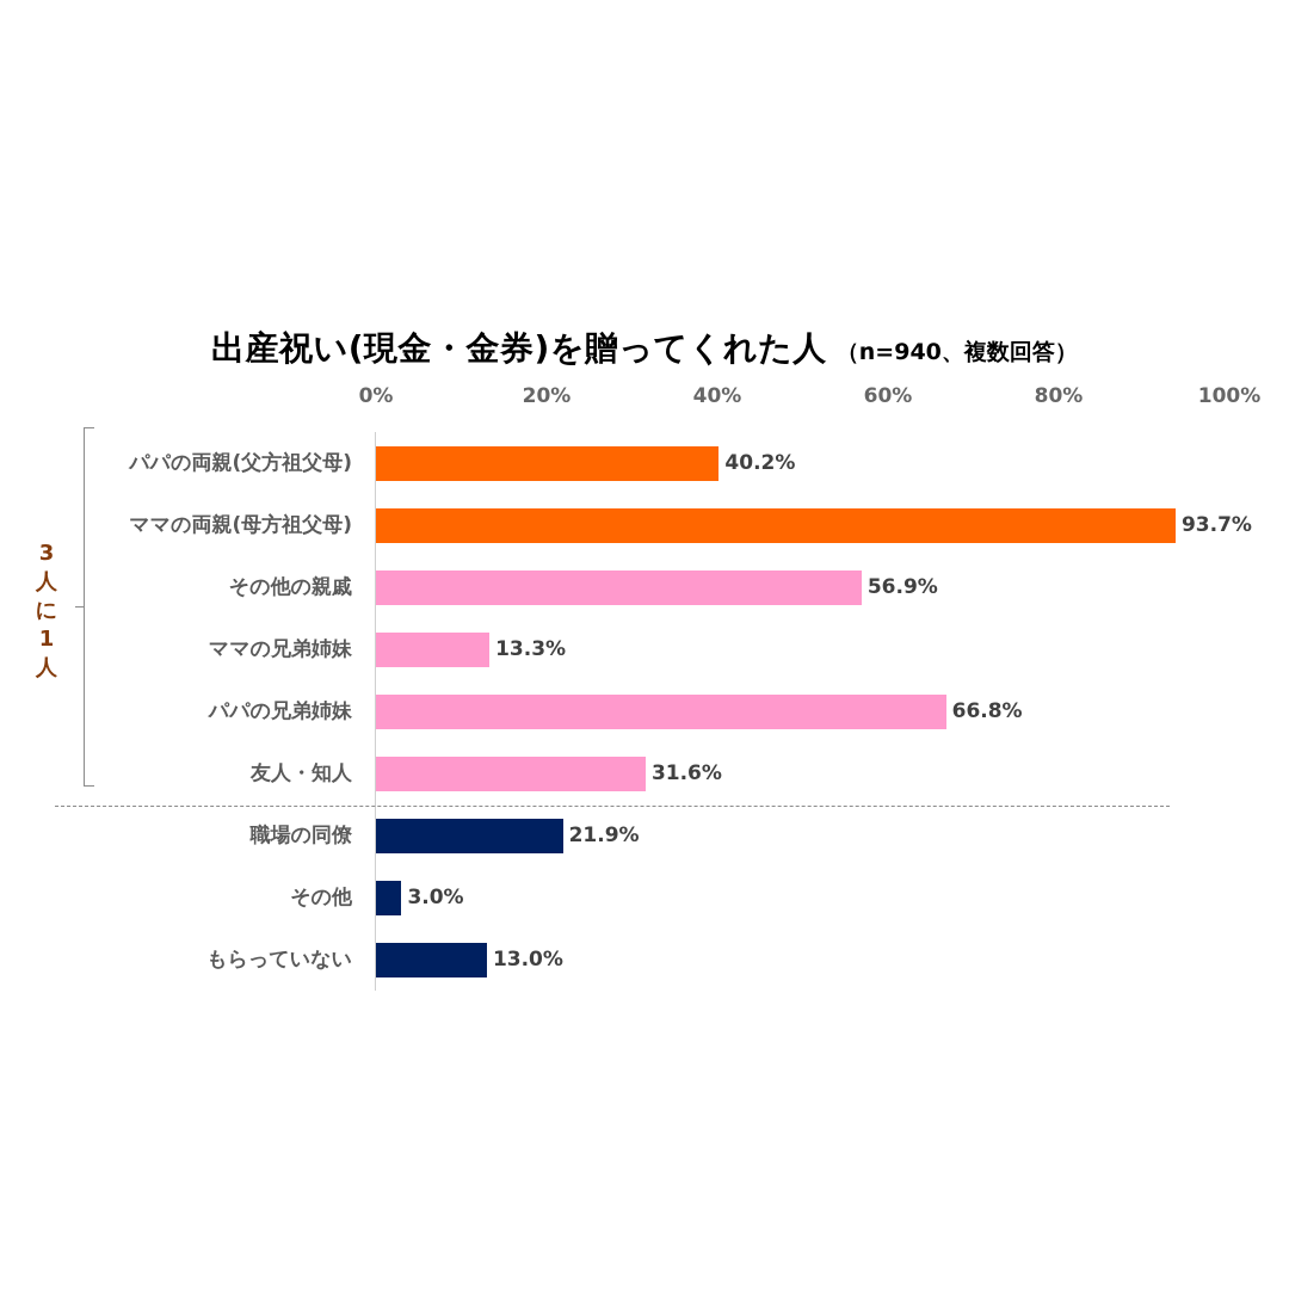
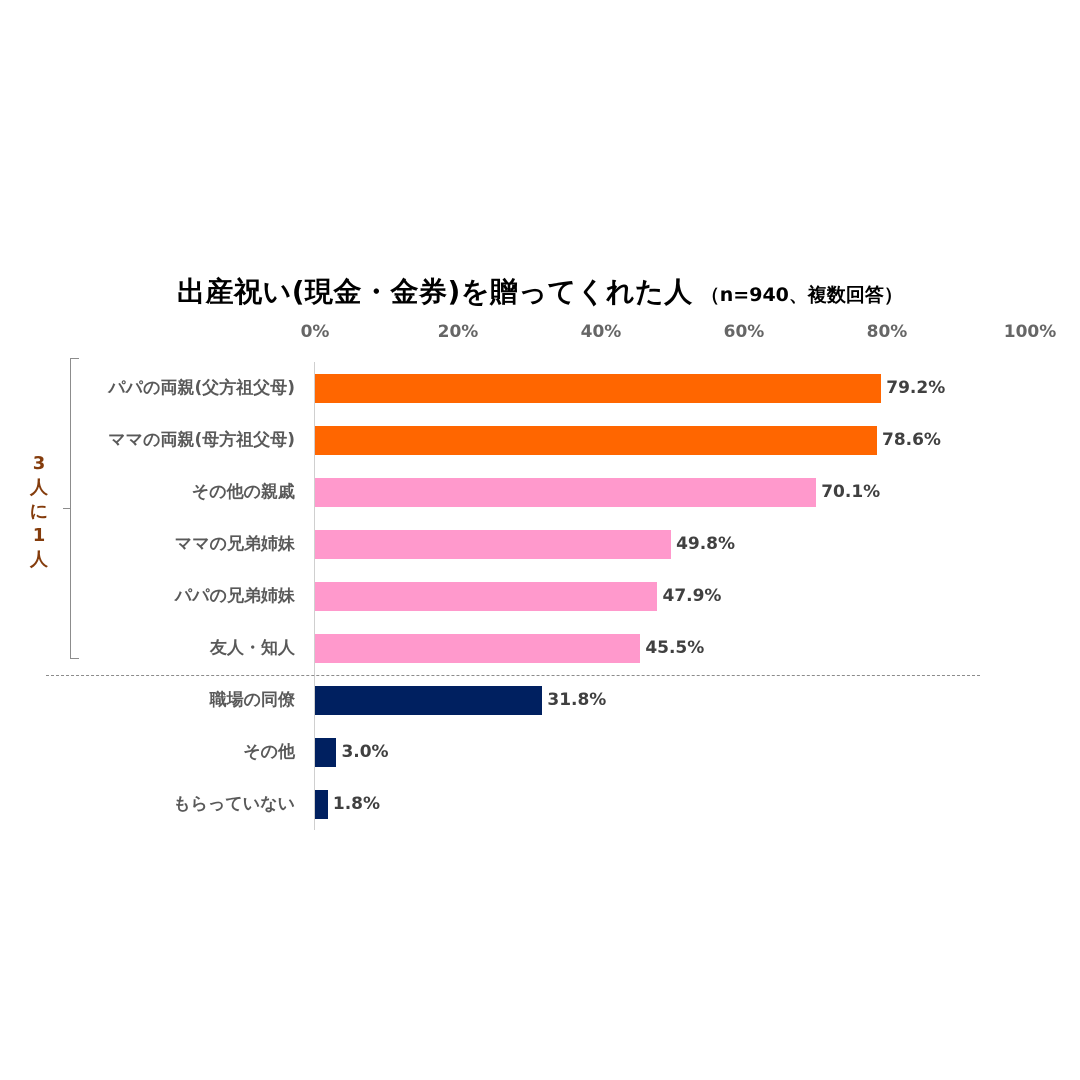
パパの両親(父方祖父母): 40.2% -> 79.2%
ママの両親(母方祖父母): 93.7% -> 78.6%
その他の親戚: 56.9% -> 70.1%
ママの兄弟姉妹: 13.3% -> 49.8%
パパの兄弟姉妹: 66.8% -> 47.9%
友人・知人: 31.6% -> 45.5%
職場の同僚: 21.9% -> 31.8%
もらっていない: 13.0% -> 1.8%
